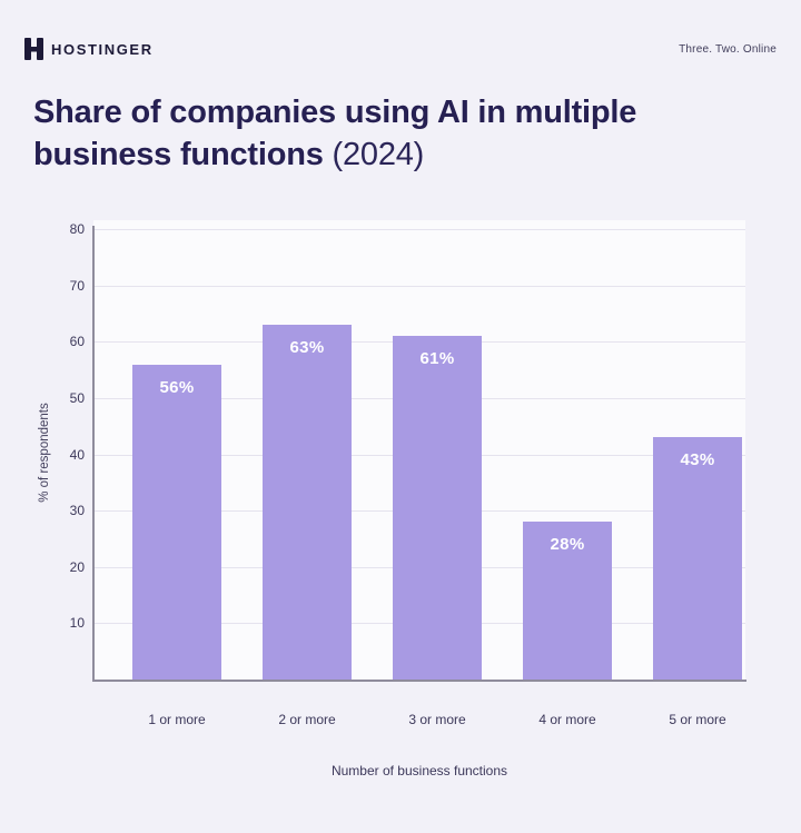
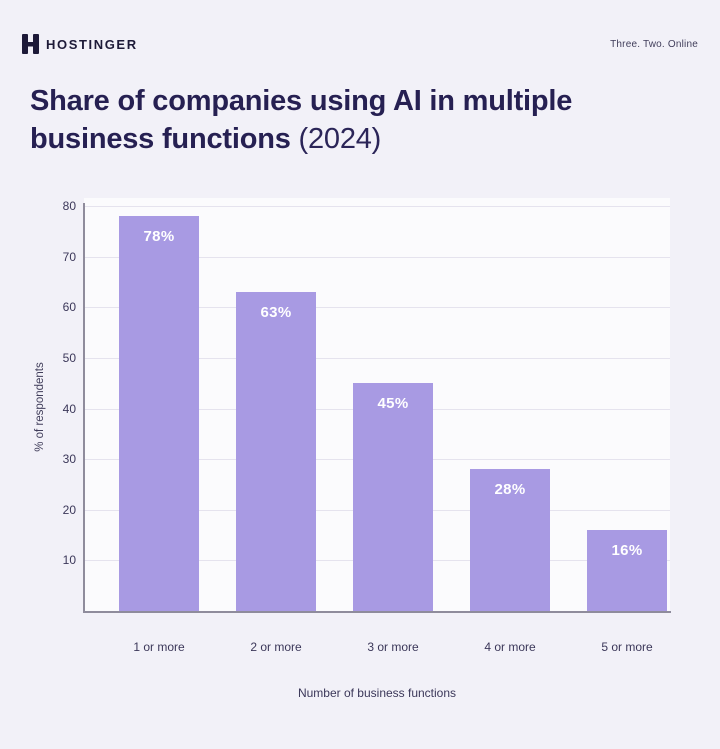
1 or more: 56% -> 78%
3 or more: 61% -> 45%
5 or more: 43% -> 16%
